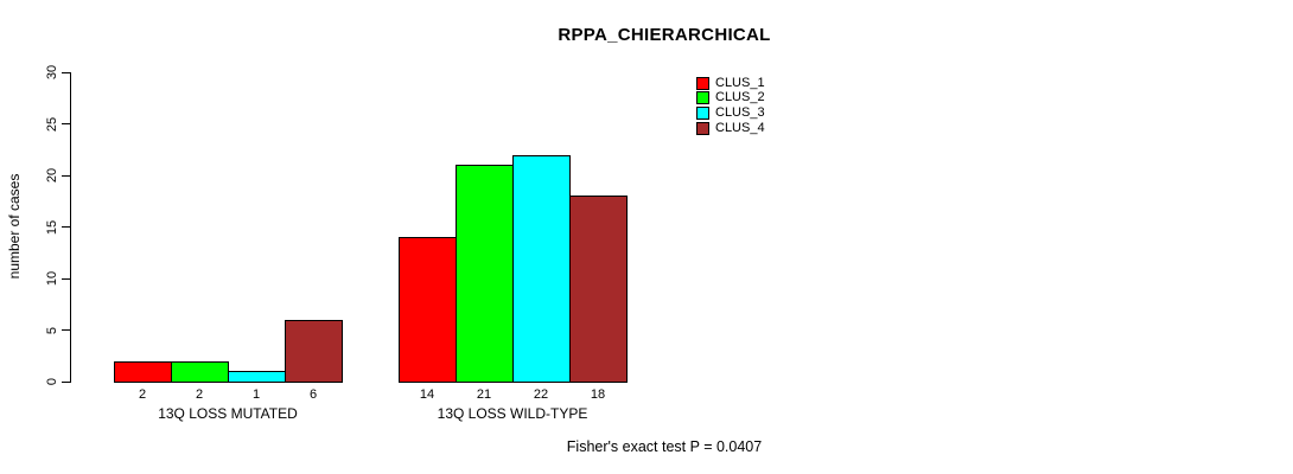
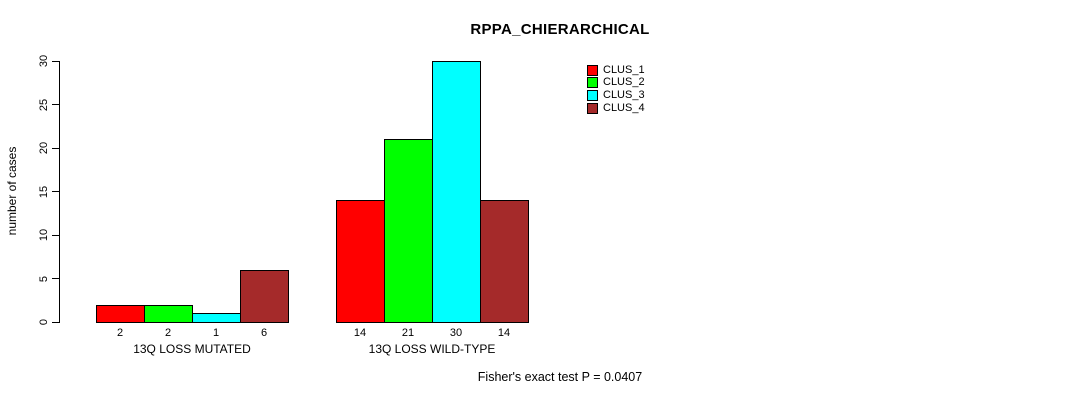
CLUS_3/13Q LOSS WILD-TYPE: 22 -> 30
CLUS_4/13Q LOSS WILD-TYPE: 18 -> 14
